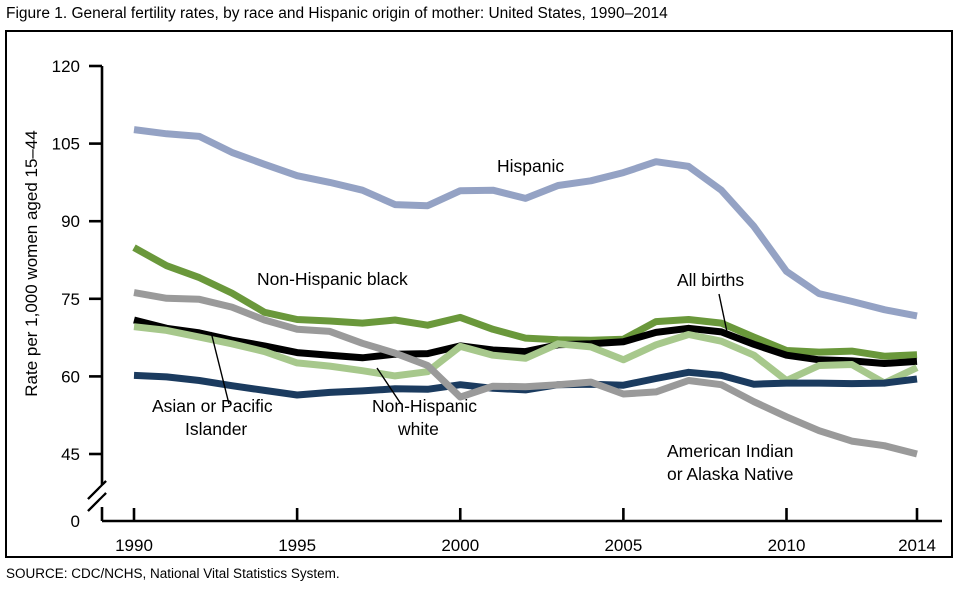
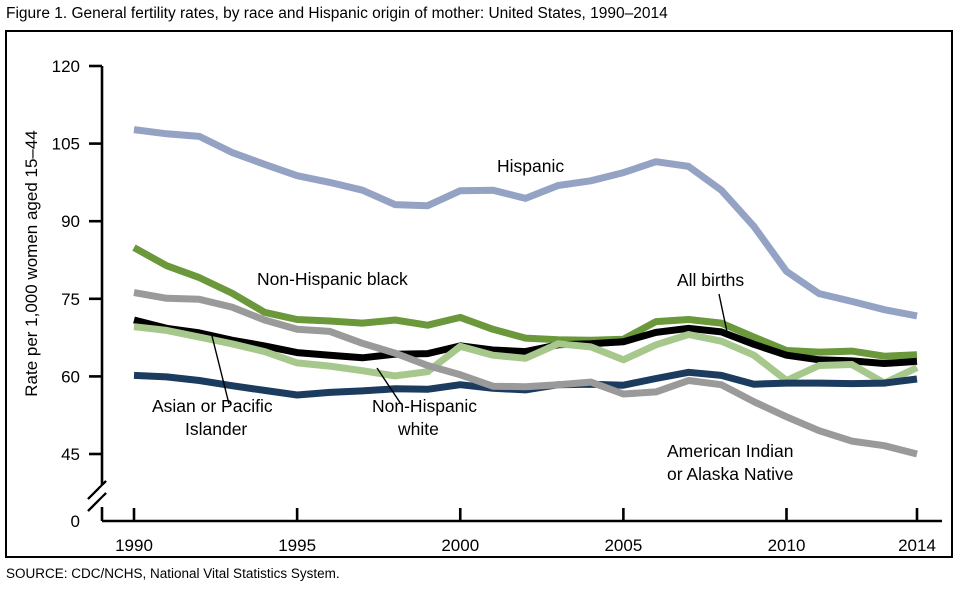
American Indian or Alaska Native/2000: 56 -> 60
